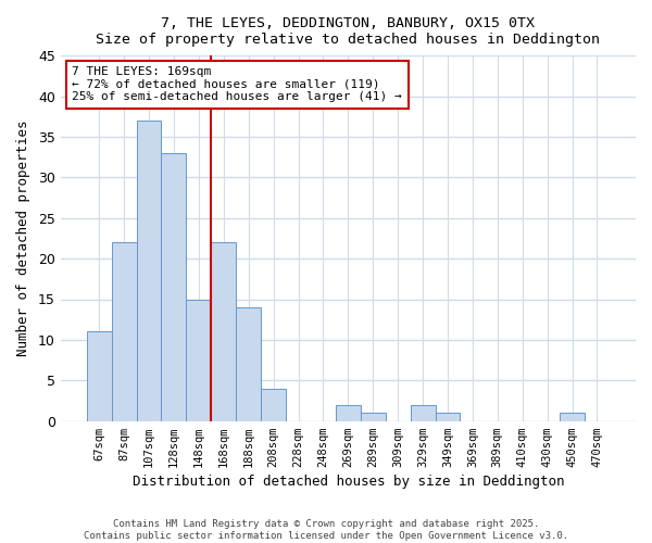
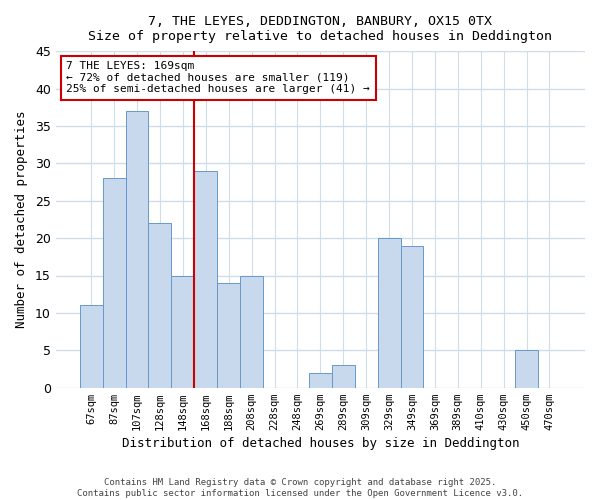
87sqm: 22 -> 28
128sqm: 33 -> 22
168sqm: 22 -> 29
208sqm: 4 -> 15
289sqm: 1 -> 3
329sqm: 2 -> 20
349sqm: 1 -> 19
450sqm: 1 -> 5
